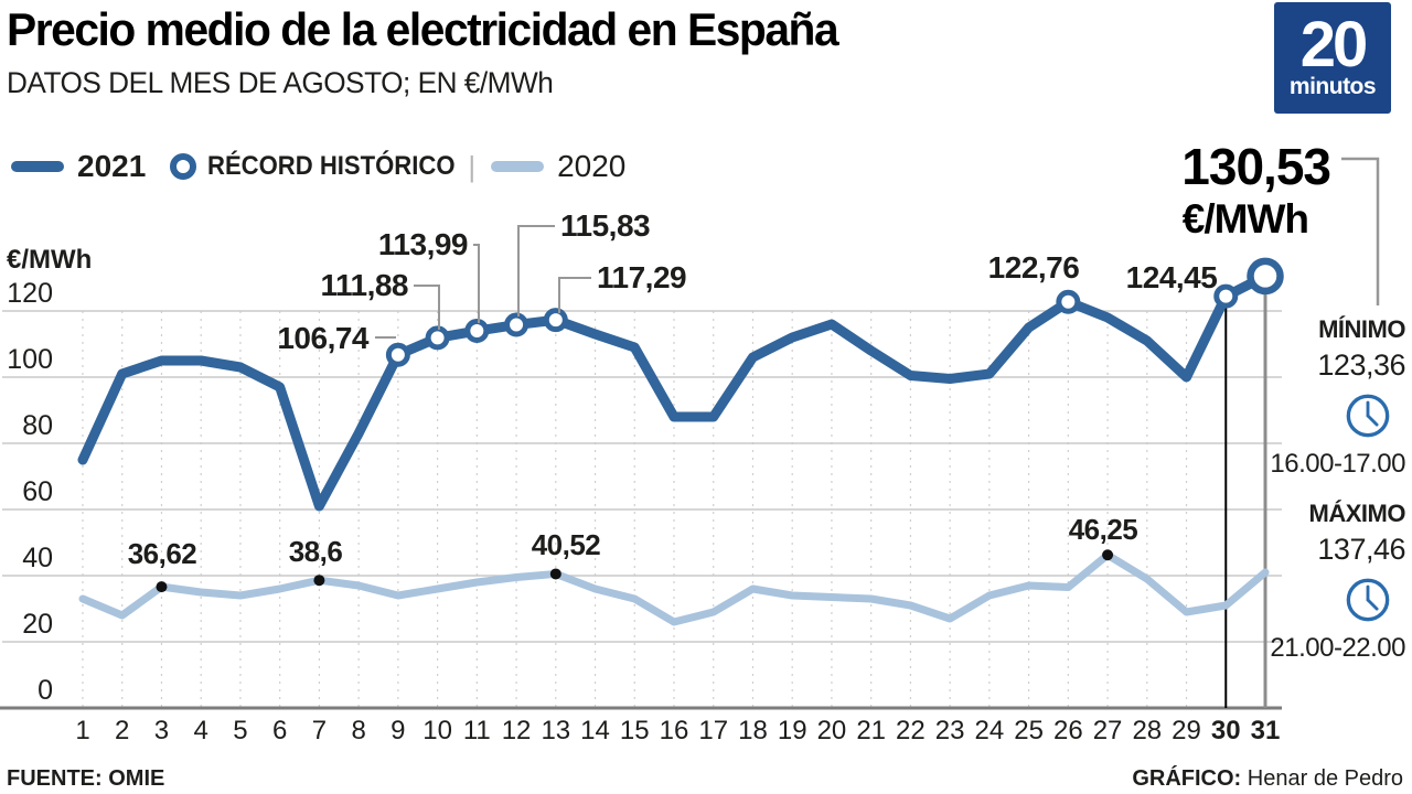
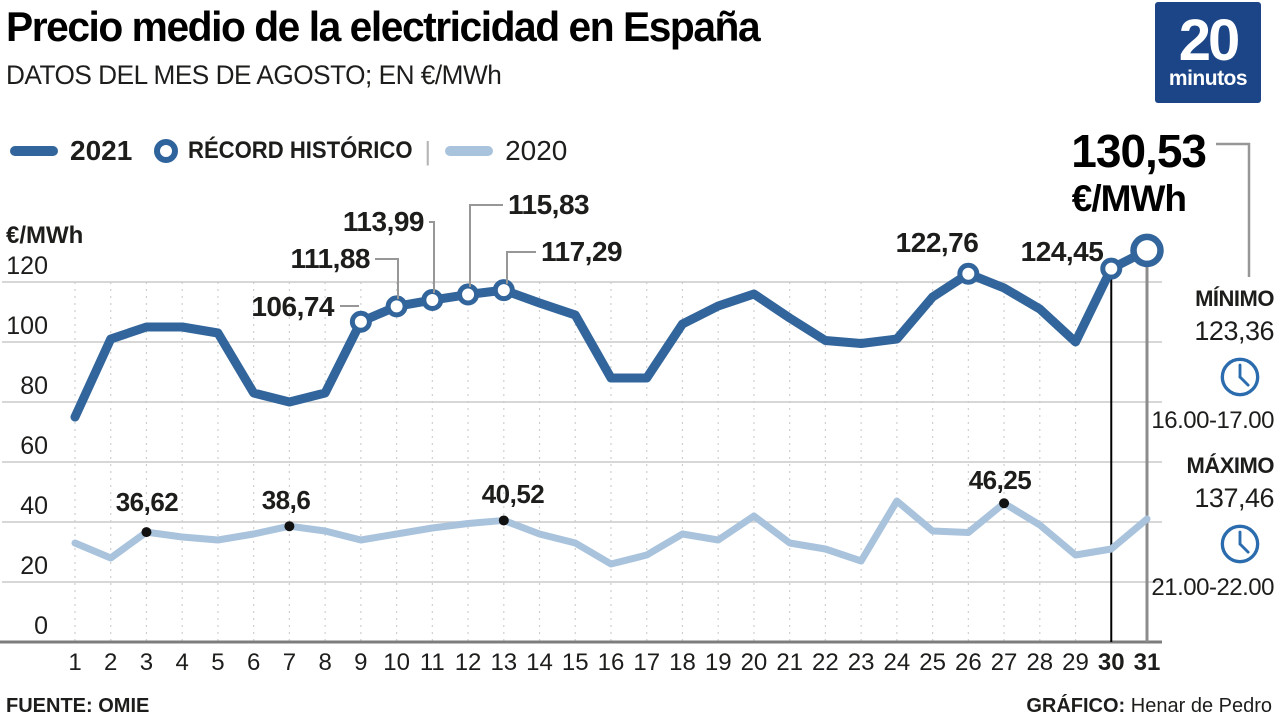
2021/6: 97 -> 83
2021/7: 61 -> 80
2020/20: 34 -> 42
2020/24: 34 -> 47
